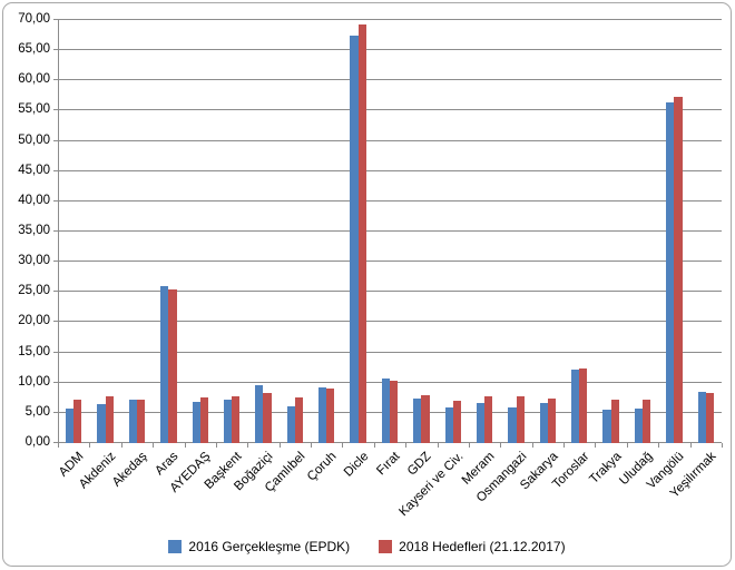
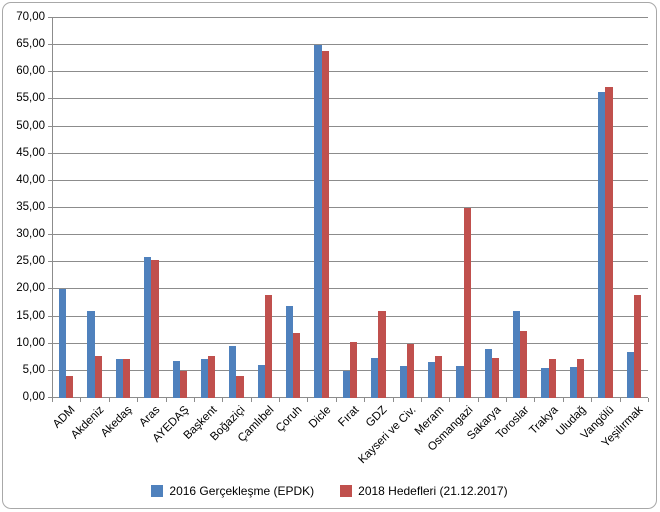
2016 Gerçekleşme (EPDK)/ADM: 6 -> 20
2018 Hedefleri (21.12.2017)/ADM: 7 -> 4
2016 Gerçekleşme (EPDK)/Akdeniz: 6 -> 16
2018 Hedefleri (21.12.2017)/AYEDAŞ: 8 -> 5
2018 Hedefleri (21.12.2017)/Boğaziçi: 8 -> 4
2018 Hedefleri (21.12.2017)/Çamlıbel: 8 -> 19
2016 Gerçekleşme (EPDK)/Çoruh: 9 -> 17
2018 Hedefleri (21.12.2017)/Çoruh: 9 -> 12
2016 Gerçekleşme (EPDK)/Dicle: 67 -> 65
2018 Hedefleri (21.12.2017)/Dicle: 69 -> 64
2016 Gerçekleşme (EPDK)/Fırat: 11 -> 5
2018 Hedefleri (21.12.2017)/GDZ: 8 -> 16
2018 Hedefleri (21.12.2017)/Kayseri ve Civ.: 7 -> 10
2018 Hedefleri (21.12.2017)/Osmangazi: 8 -> 35
2016 Gerçekleşme (EPDK)/Sakarya: 7 -> 9
2016 Gerçekleşme (EPDK)/Toroslar: 12 -> 16
2018 Hedefleri (21.12.2017)/Yeşilırmak: 8 -> 19
